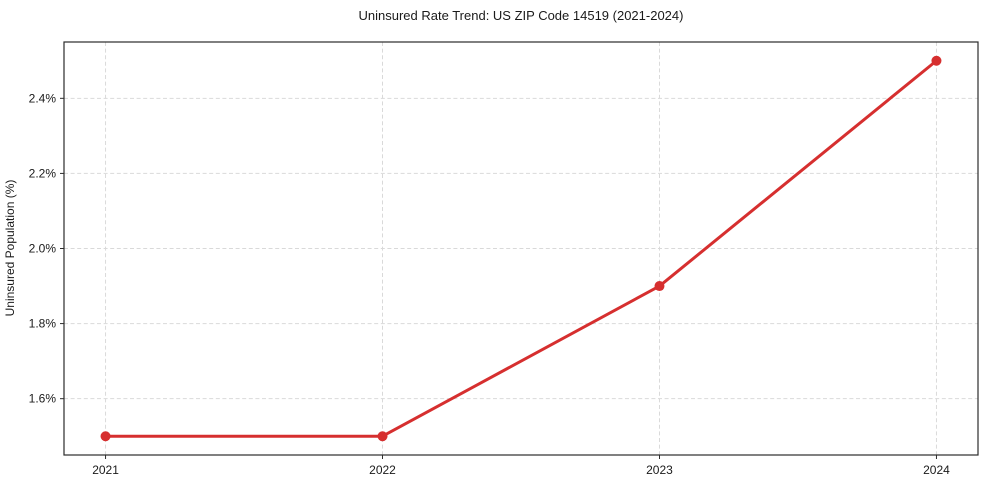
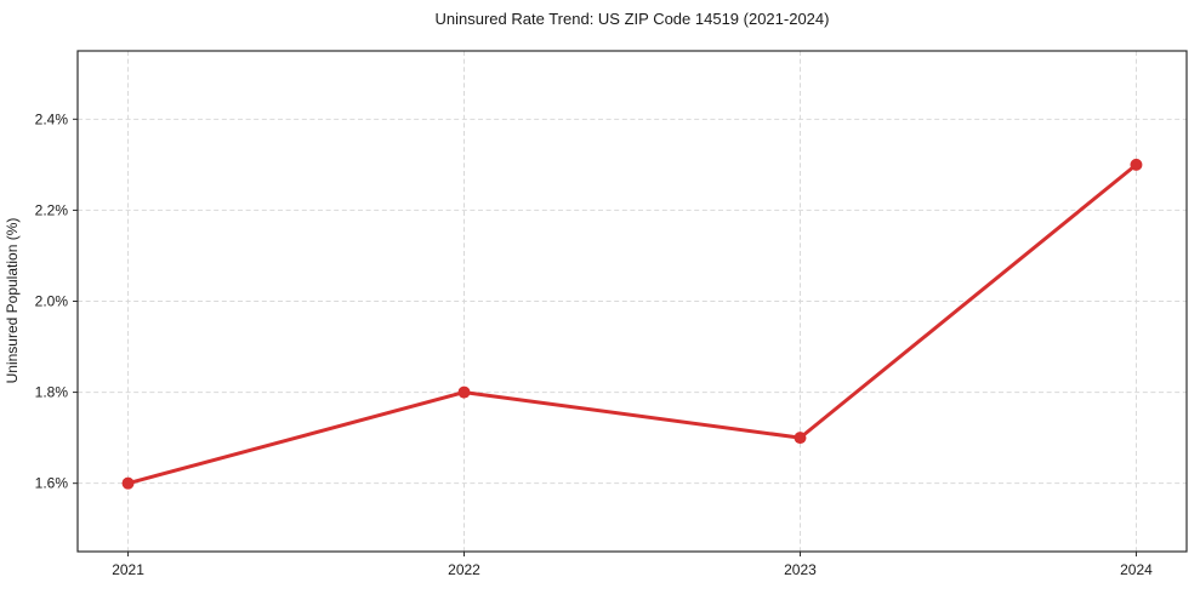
2021: 1.5% -> 1.6%
2022: 1.5% -> 1.8%
2023: 1.9% -> 1.7%
2024: 2.5% -> 2.3%
